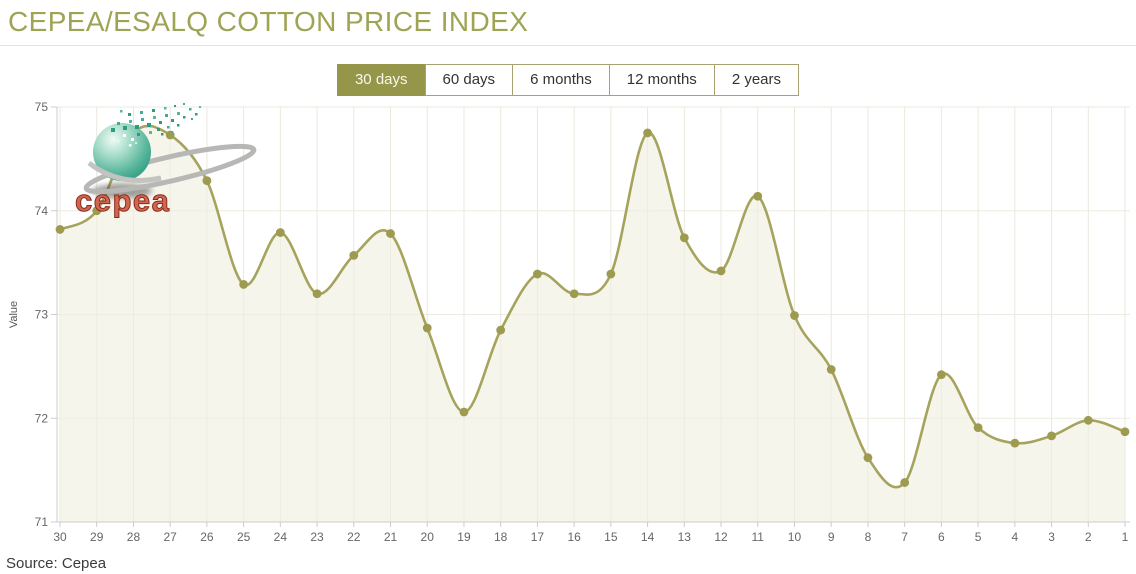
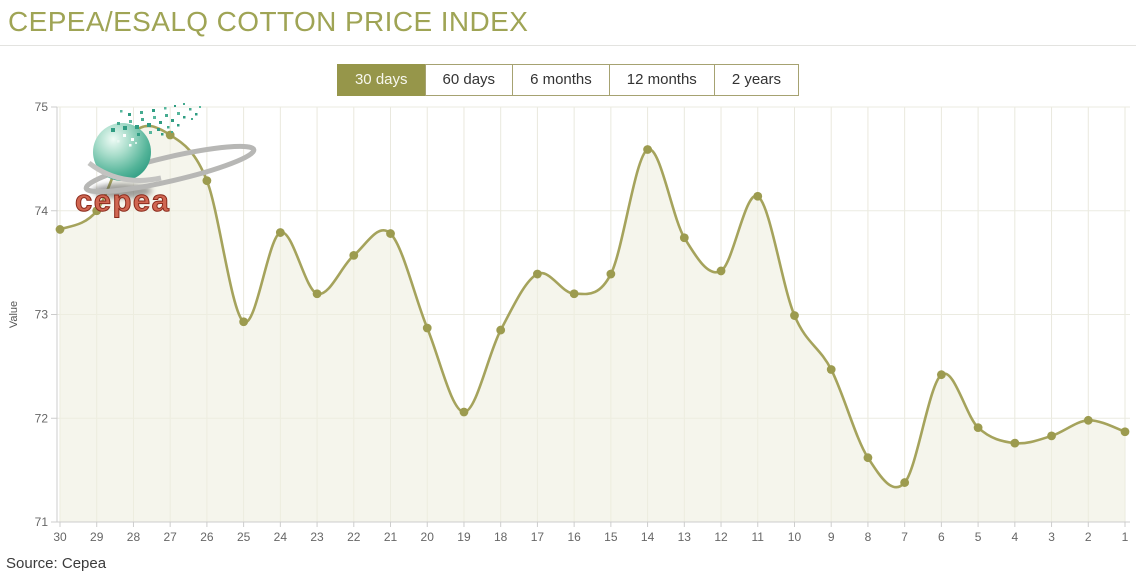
25: 73.29 -> 72.93
14: 74.75 -> 74.59
